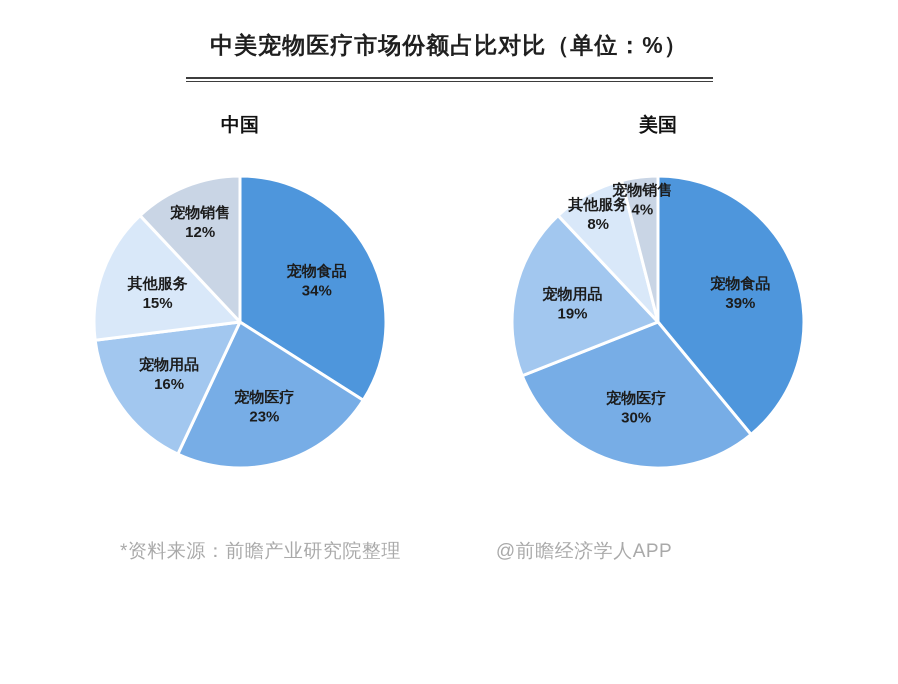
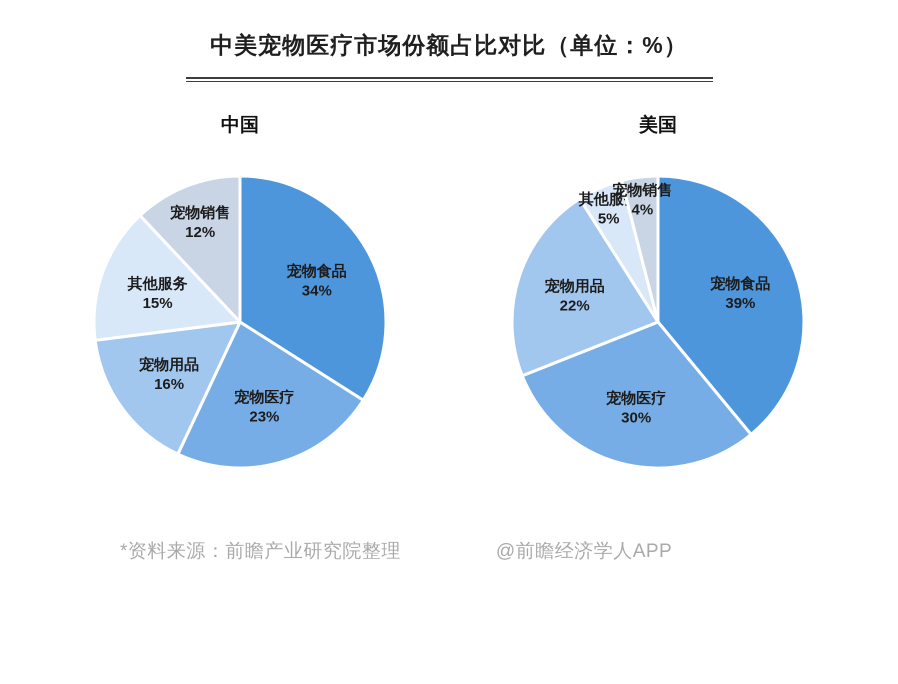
美国/宠物用品: 19% -> 22%
美国/其他服务: 8% -> 5%
